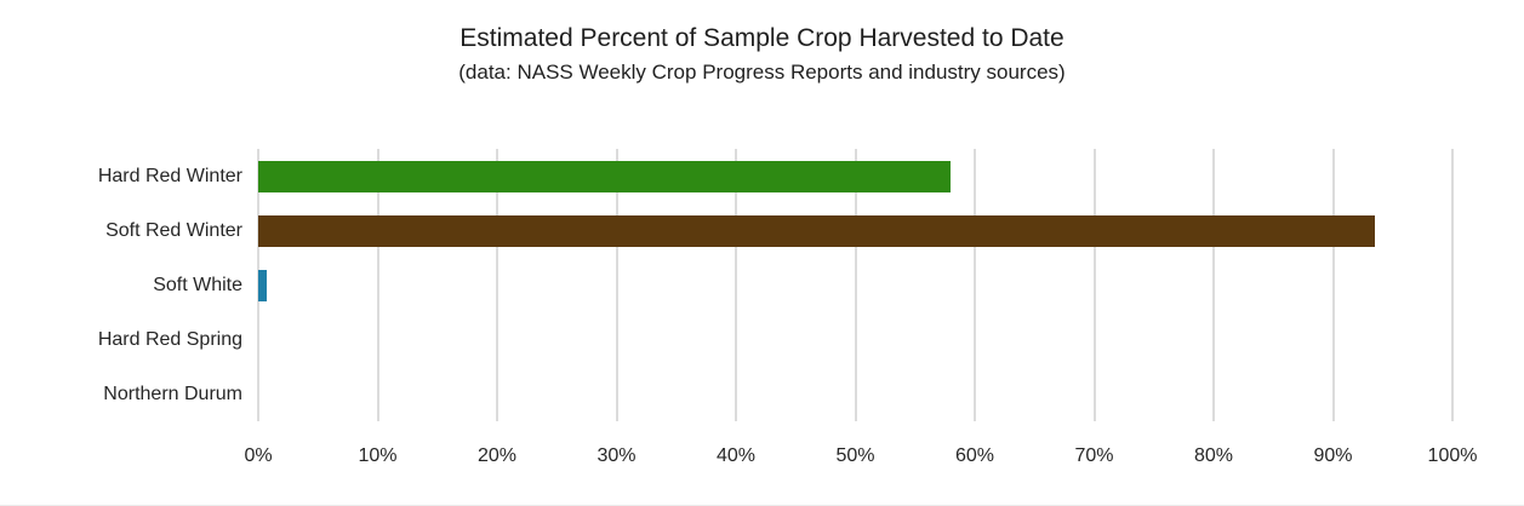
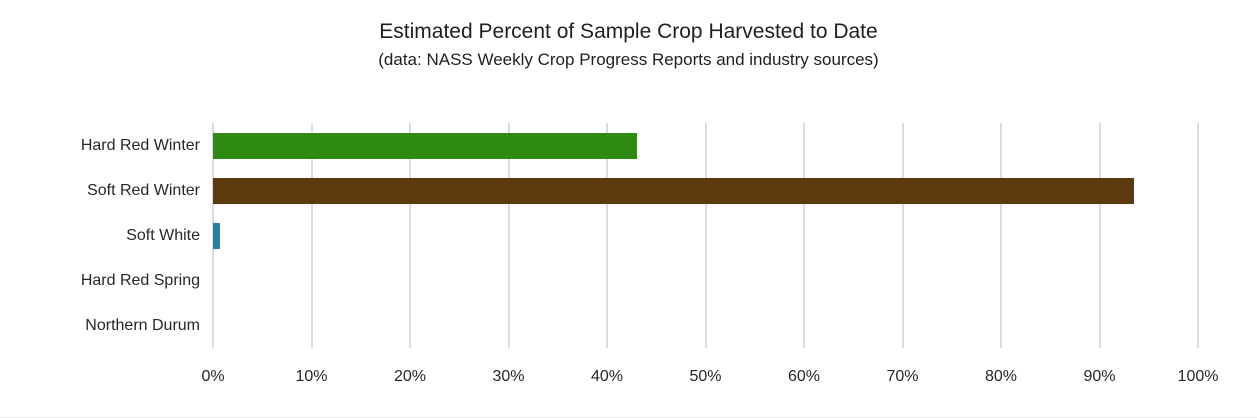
Hard Red Winter: 58% -> 43%
